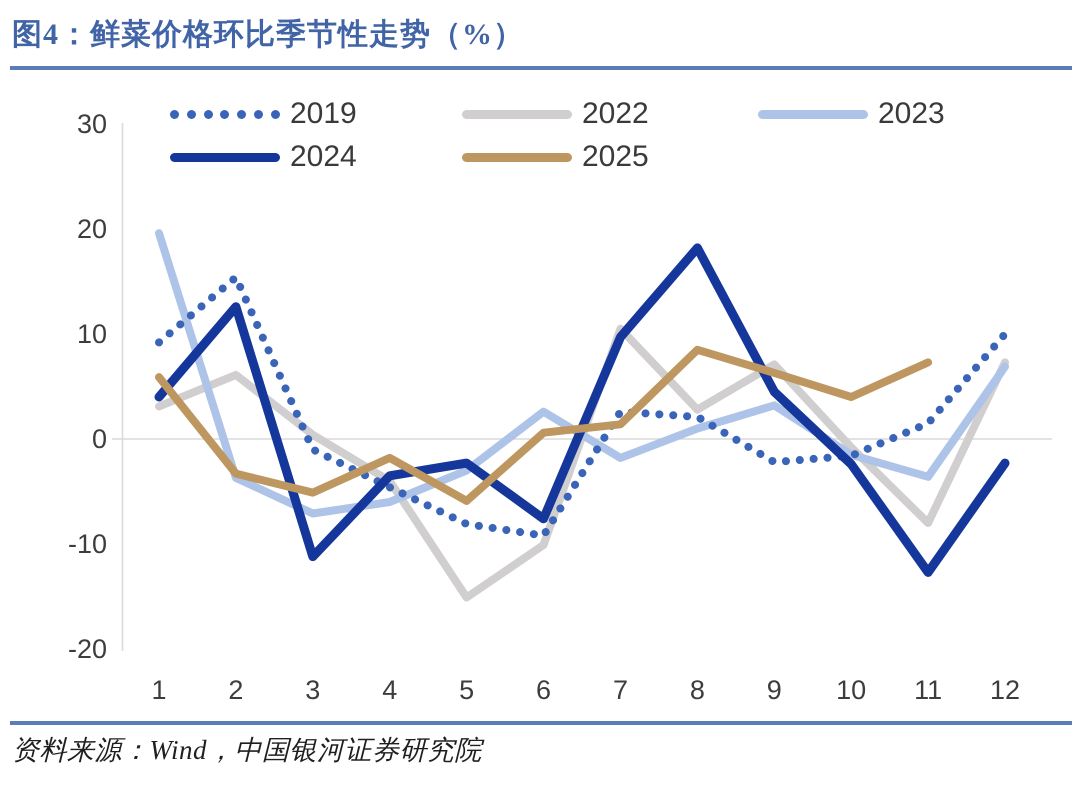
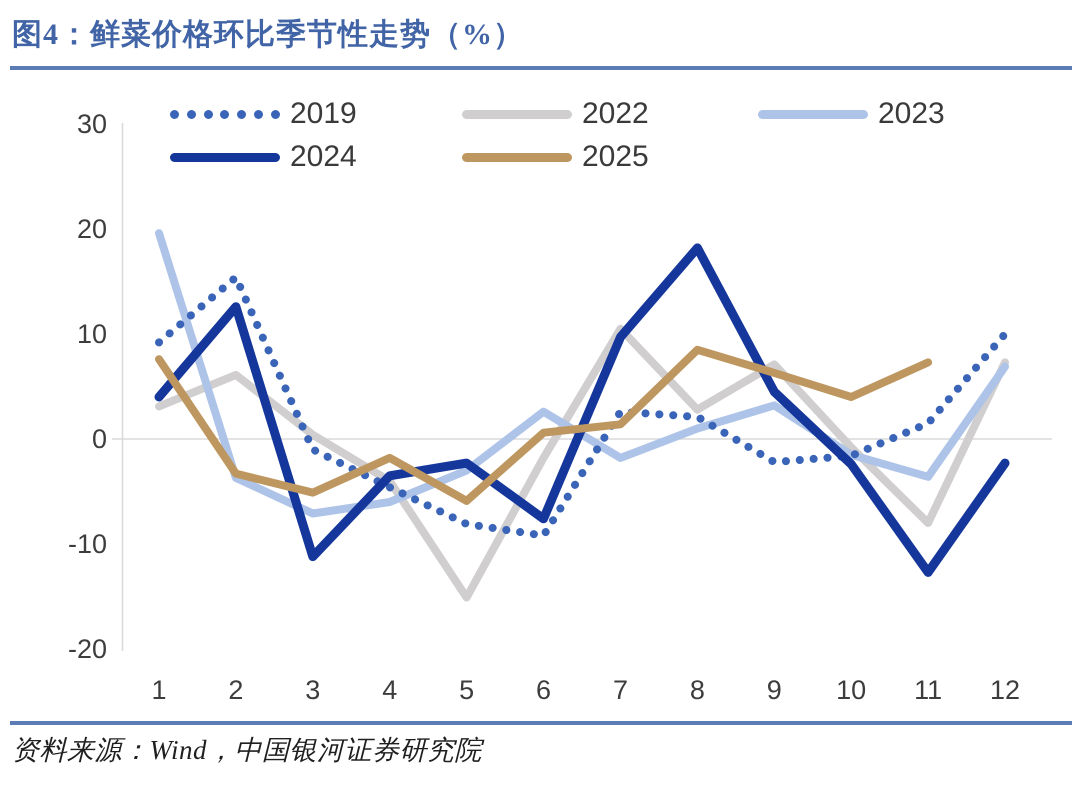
2025/1: 5.9 -> 7.6
2022/6: -10.1 -> -1.8
